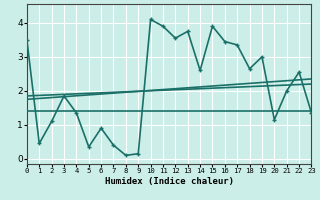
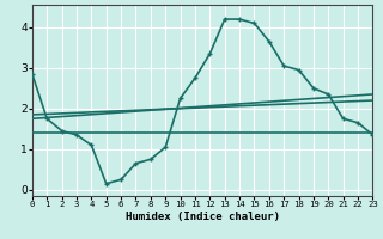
0: 3.50 -> 2.85
1: 0.45 -> 1.75
2: 1.10 -> 1.45
3: 1.85 -> 1.35
4: 1.35 -> 1.10
5: 0.35 -> 0.15
6: 0.90 -> 0.25
7: 0.40 -> 0.65
8: 0.10 -> 0.75
9: 0.15 -> 1.05
10: 4.10 -> 2.25
11: 3.90 -> 2.75
12: 3.55 -> 3.35
13: 3.75 -> 4.20
14: 2.60 -> 4.20
15: 3.90 -> 4.10
16: 3.45 -> 3.65
17: 3.35 -> 3.05
18: 2.65 -> 2.95
19: 3.00 -> 2.50
20: 1.15 -> 2.35
21: 2.00 -> 1.75
22: 2.55 -> 1.65
